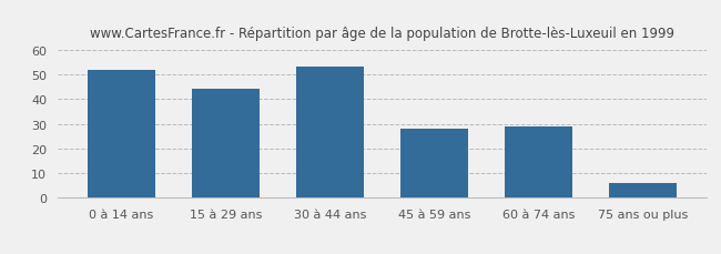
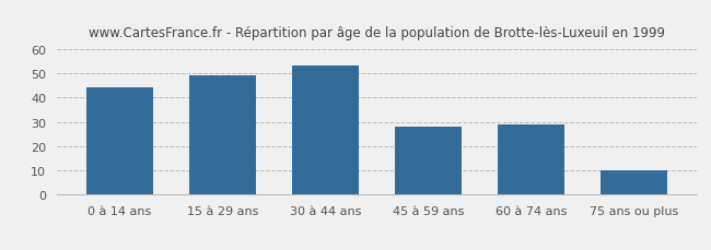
0 à 14 ans: 52 -> 44
15 à 29 ans: 44 -> 49
75 ans ou plus: 6 -> 10
